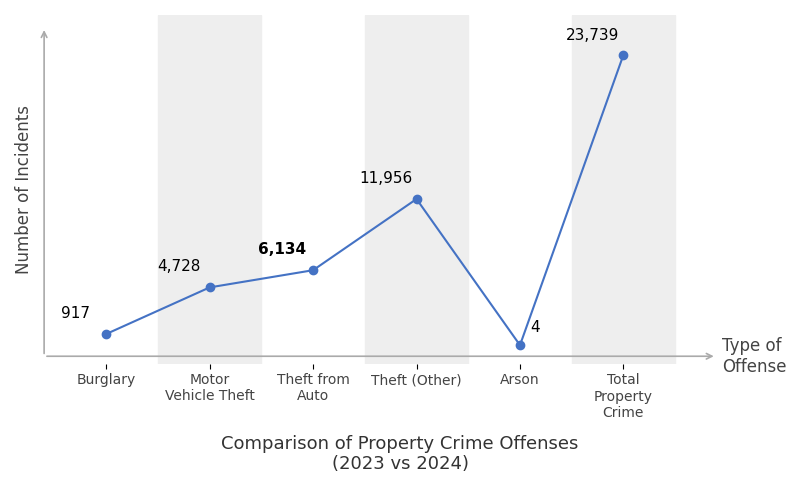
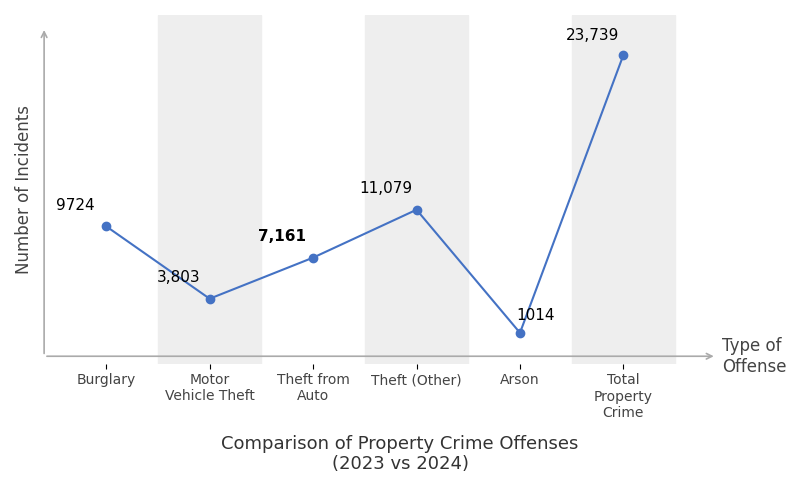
Burglary: 917 -> 9724
Motor Vehicle Theft: 4,728 -> 3,803
Theft from Auto: 6,134 -> 7,161
Theft (Other): 11,956 -> 11,079
Arson: 4 -> 1014
